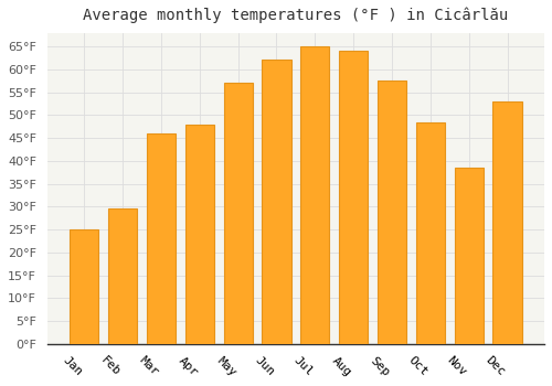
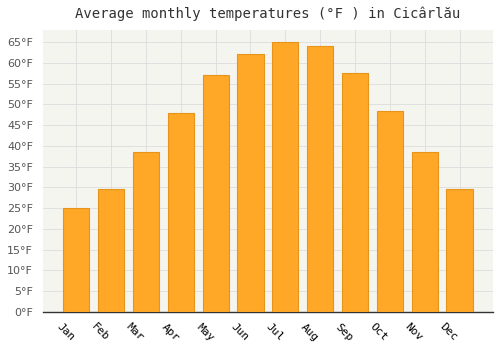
Mar: 46.0°F -> 38.5°F
Dec: 53.0°F -> 29.5°F
